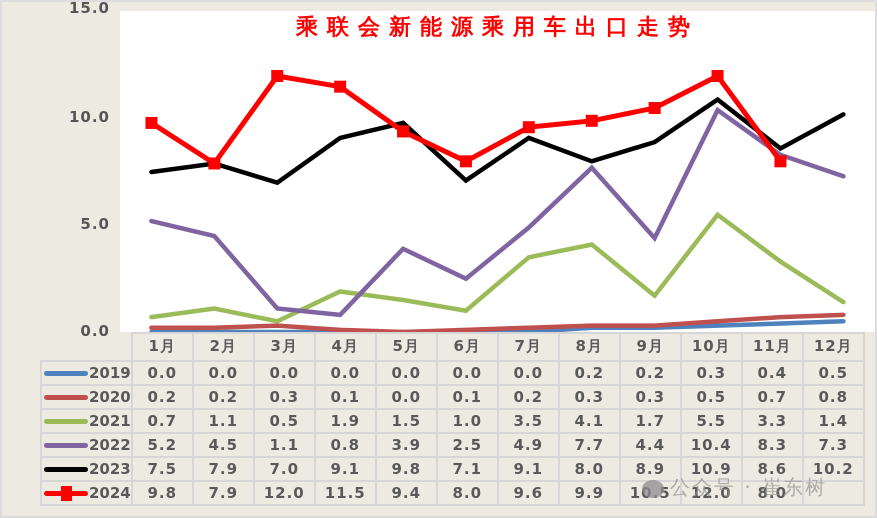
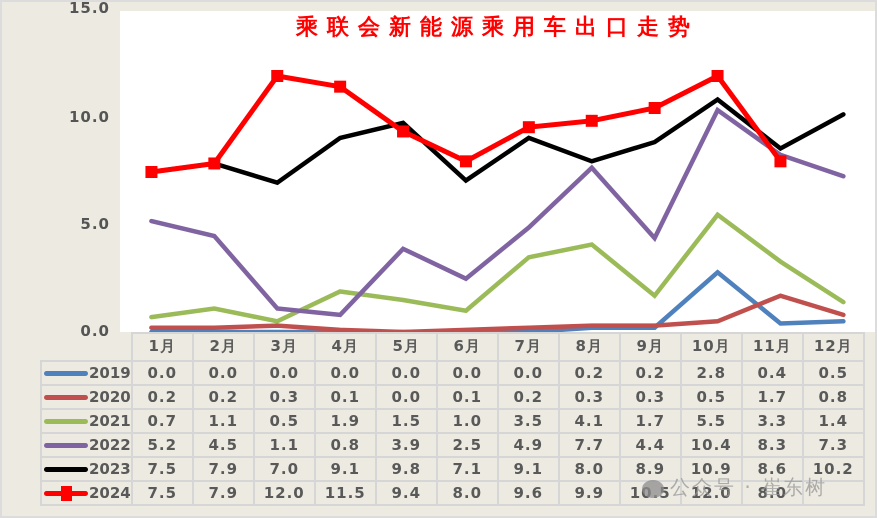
2024/1月: 9.8 -> 7.5
2019/10月: 0.3 -> 2.8
2020/11月: 0.7 -> 1.7
